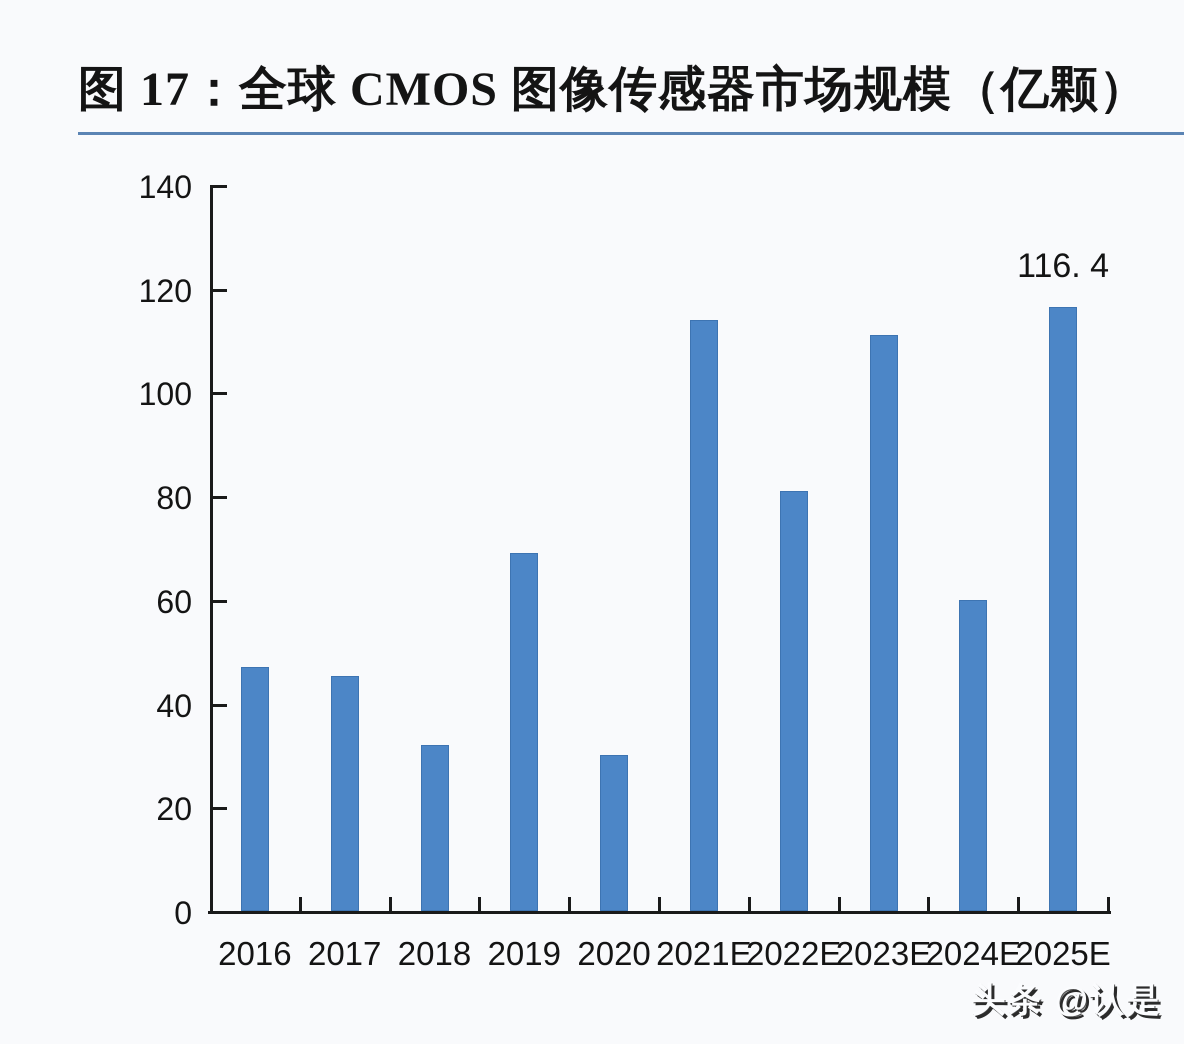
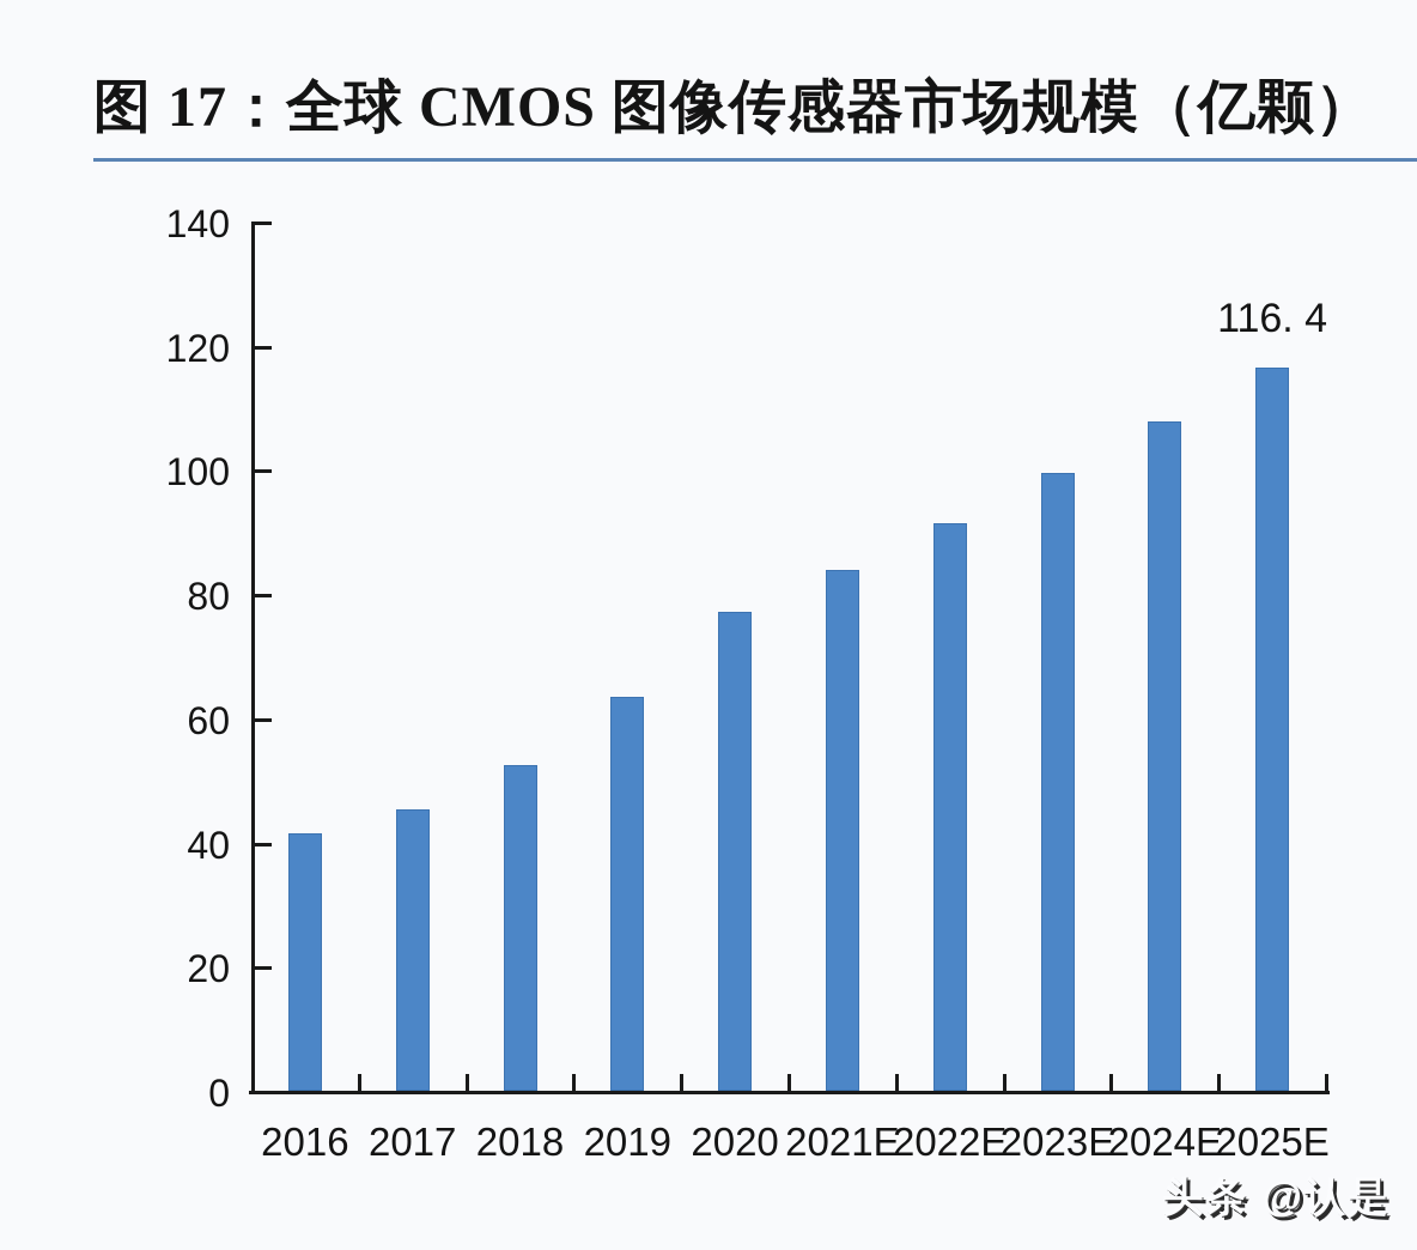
2016: 47 -> 41
2018: 32 -> 52
2019: 69 -> 63
2020: 30 -> 77
2021E: 114 -> 84
2022E: 81 -> 91
2023E: 111 -> 100
2024E: 60 -> 108
